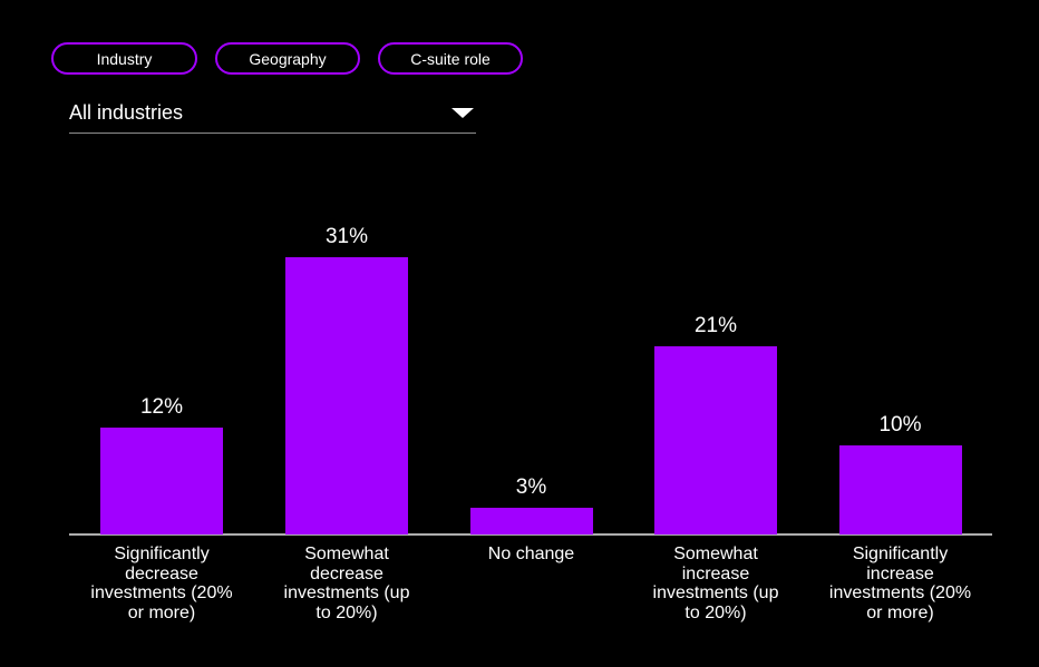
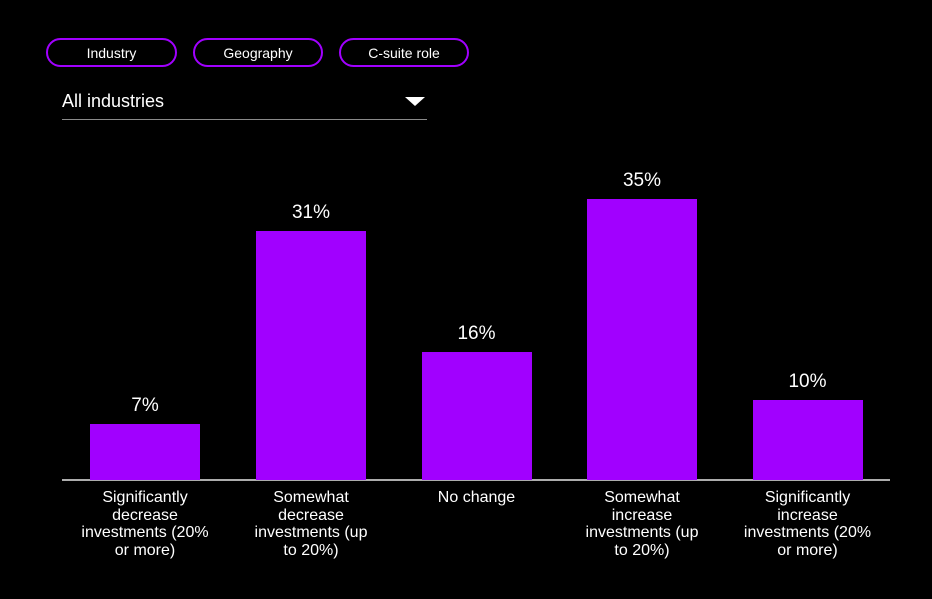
Significantly decrease investments (20% or more): 12% -> 7%
No change: 3% -> 16%
Somewhat increase investments (up to 20%): 21% -> 35%
